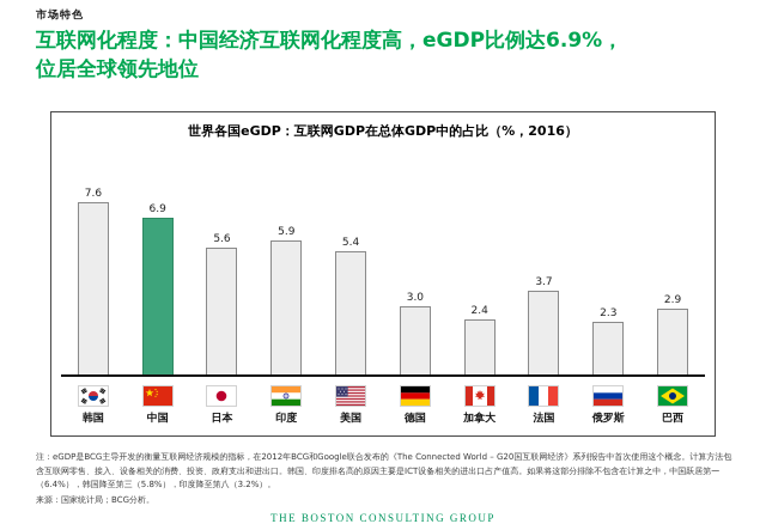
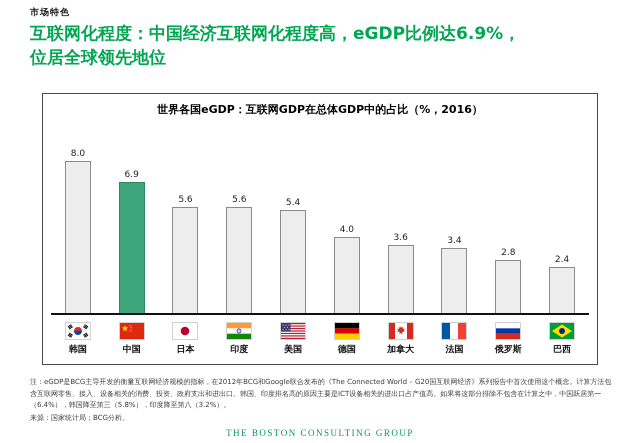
韩国: 7.6 -> 8.0
印度: 5.9 -> 5.6
德国: 3.0 -> 4.0
加拿大: 2.4 -> 3.6
法国: 3.7 -> 3.4
俄罗斯: 2.3 -> 2.8
巴西: 2.9 -> 2.4
